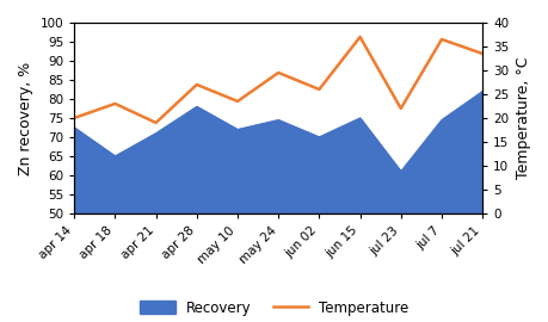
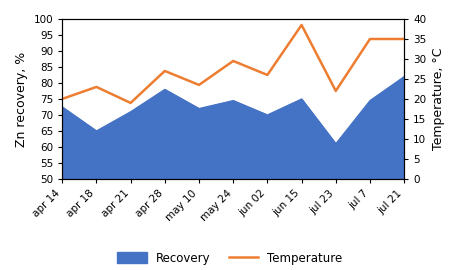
Temperature/jun 15: 37.0 -> 38.5
Temperature/jul 7: 36.5 -> 35.0
Temperature/jul 21: 33.5 -> 35.0
